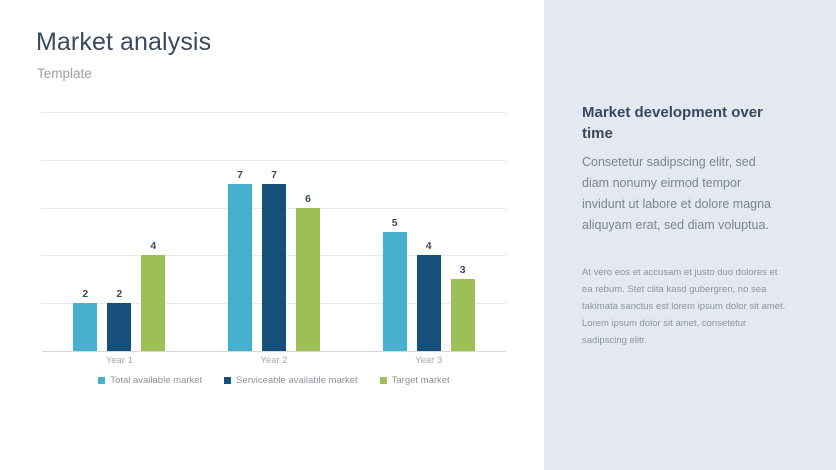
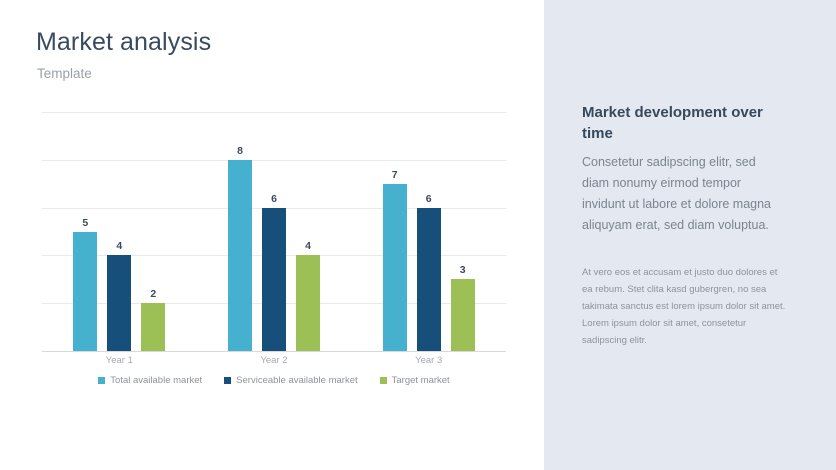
Total available market/Year 1: 2 -> 5
Serviceable available market/Year 1: 2 -> 4
Target market/Year 1: 4 -> 2
Total available market/Year 2: 7 -> 8
Serviceable available market/Year 2: 7 -> 6
Target market/Year 2: 6 -> 4
Total available market/Year 3: 5 -> 7
Serviceable available market/Year 3: 4 -> 6
